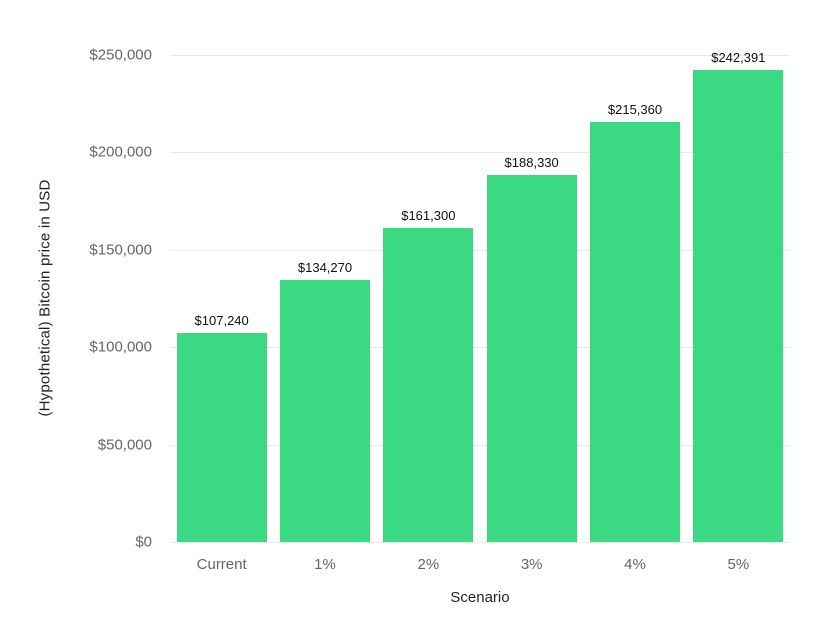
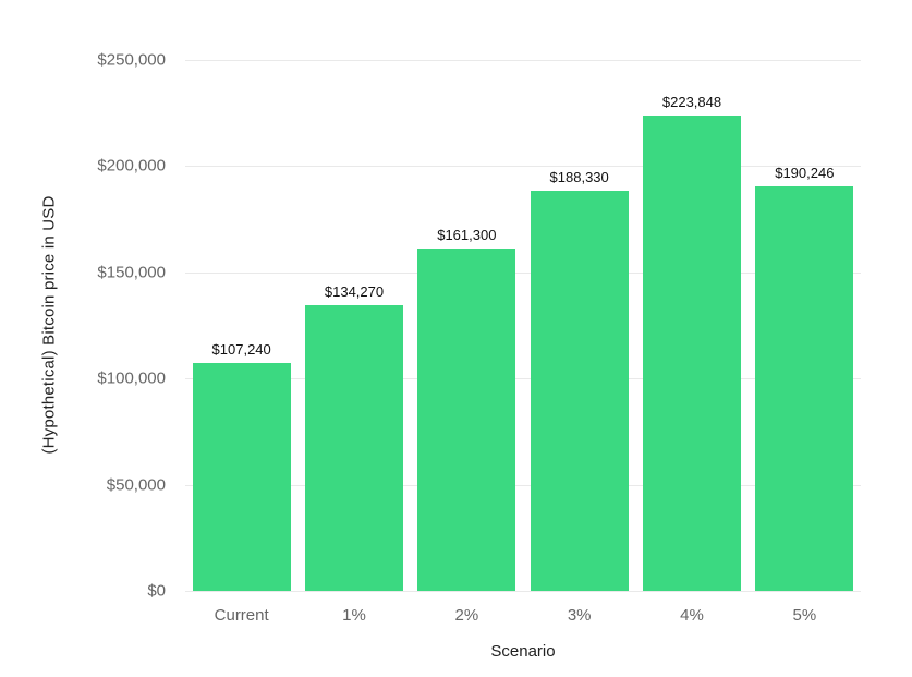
4%: $215,360 -> $223,848
5%: $242,391 -> $190,246
